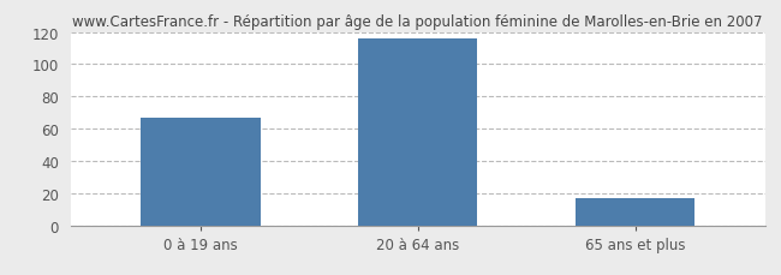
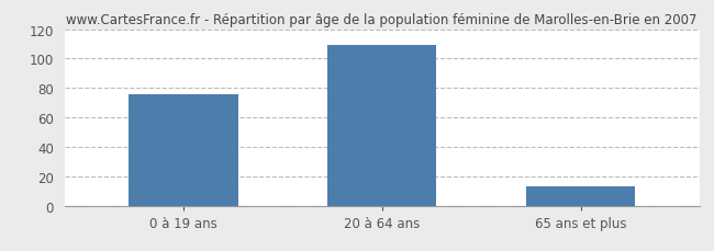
0 à 19 ans: 67 -> 76
20 à 64 ans: 116 -> 109
65 ans et plus: 17 -> 13
